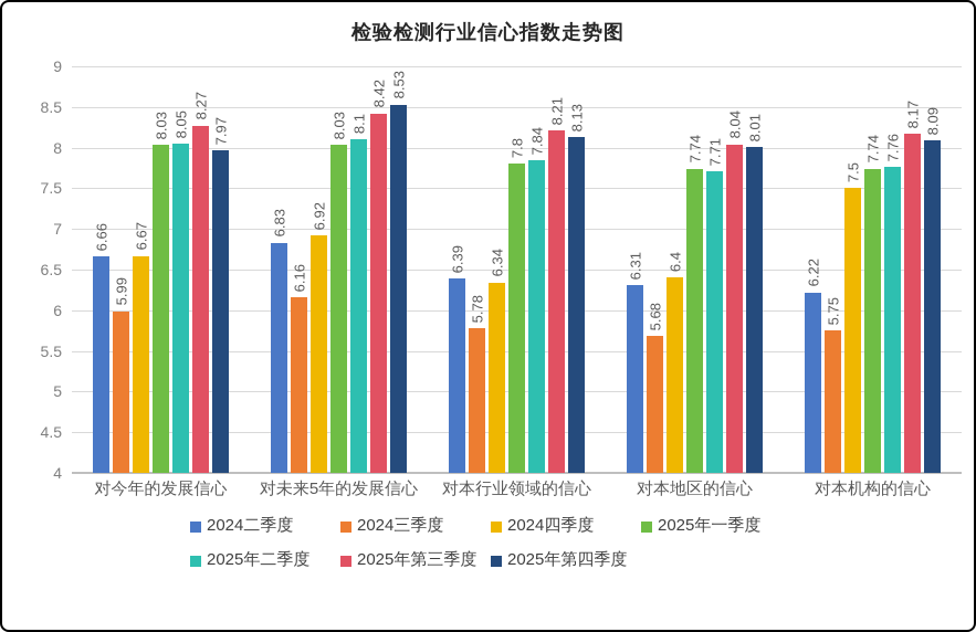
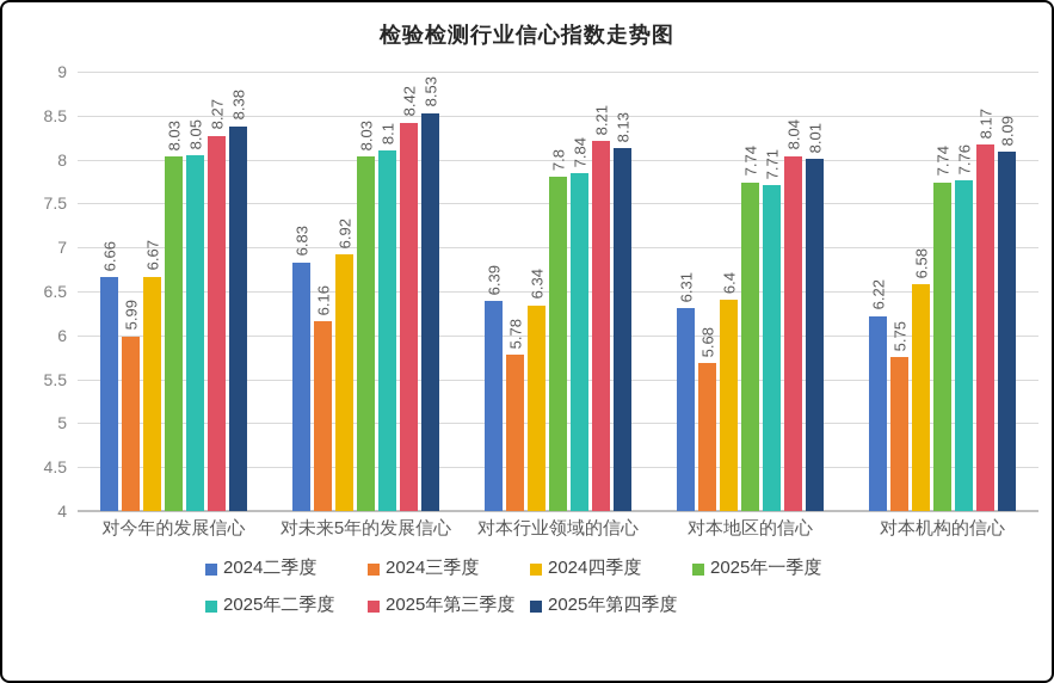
2025年第四季度/对今年的发展信心: 7.97 -> 8.38
2024四季度/对本机构的信心: 7.5 -> 6.58
